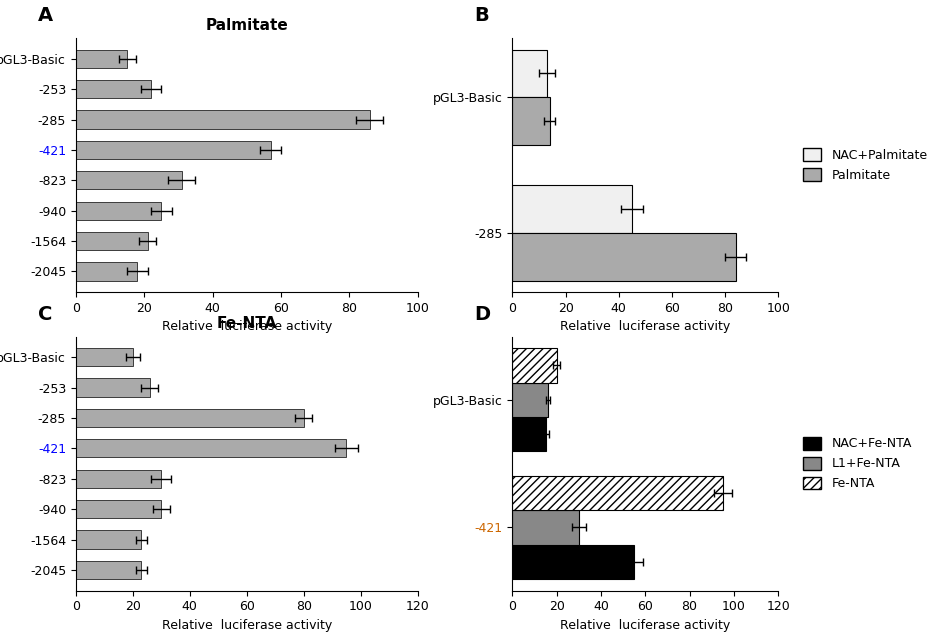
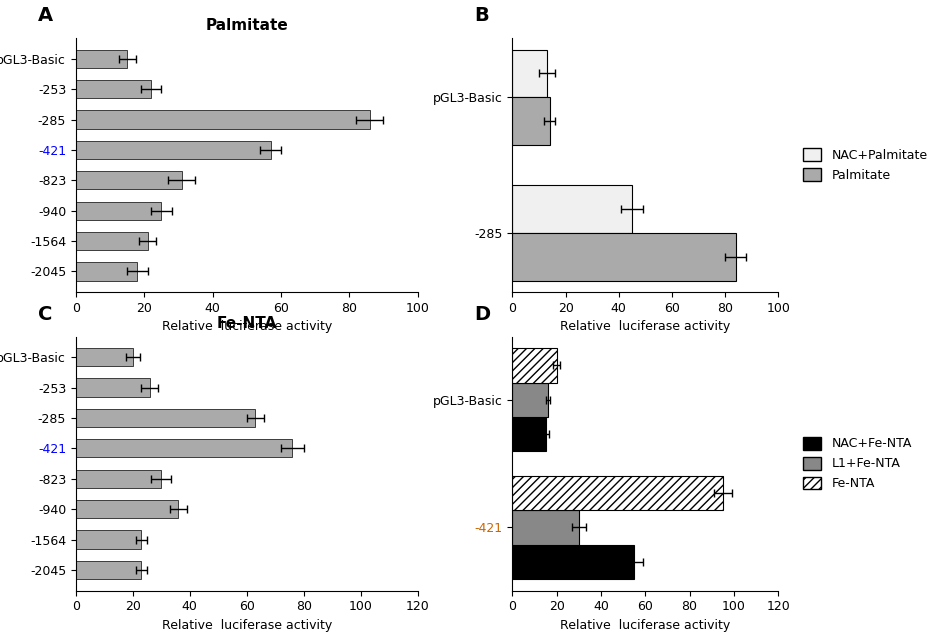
Fe-NTA/-285: 80 -> 63
Fe-NTA/-421: 95 -> 76
Fe-NTA/-940: 30 -> 36
